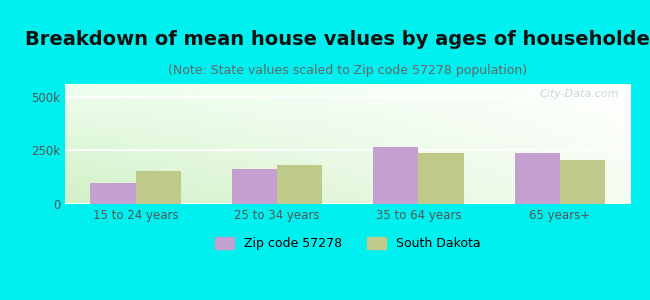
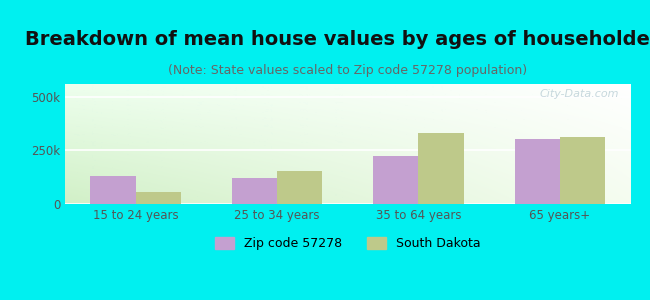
Zip code 57278/15 to 24 years: 100k -> 130k
South Dakota/15 to 24 years: 152k -> 55k
Zip code 57278/25 to 34 years: 162k -> 120k
South Dakota/25 to 34 years: 182k -> 155k
Zip code 57278/35 to 64 years: 268k -> 225k
South Dakota/35 to 64 years: 238k -> 330k
Zip code 57278/65 years+: 238k -> 305k
South Dakota/65 years+: 205k -> 315k
